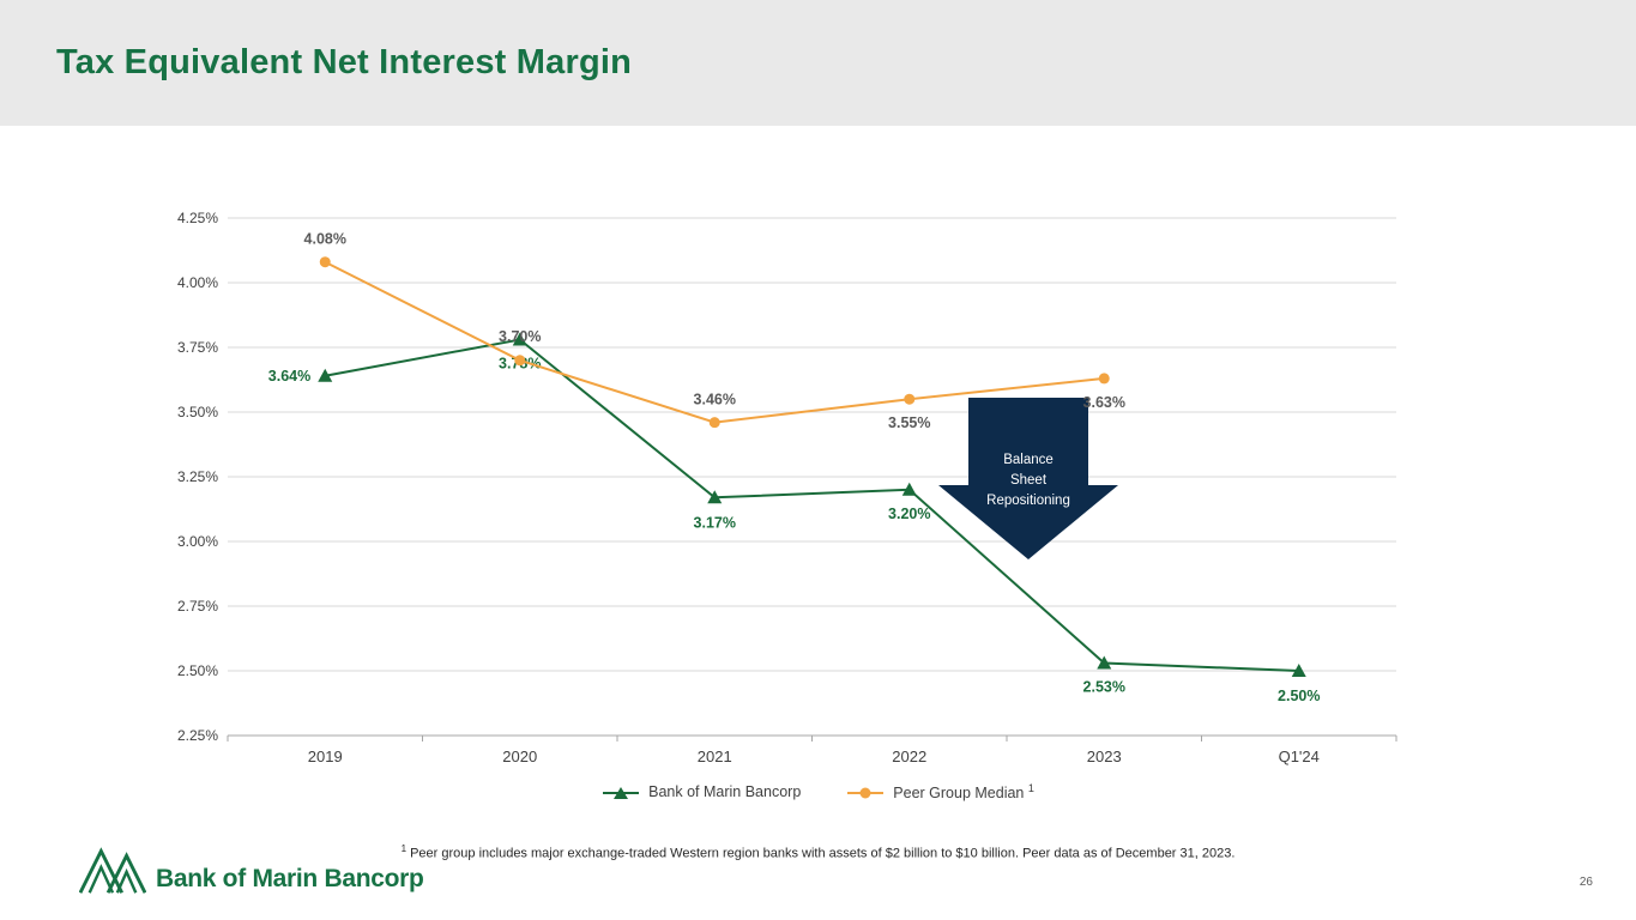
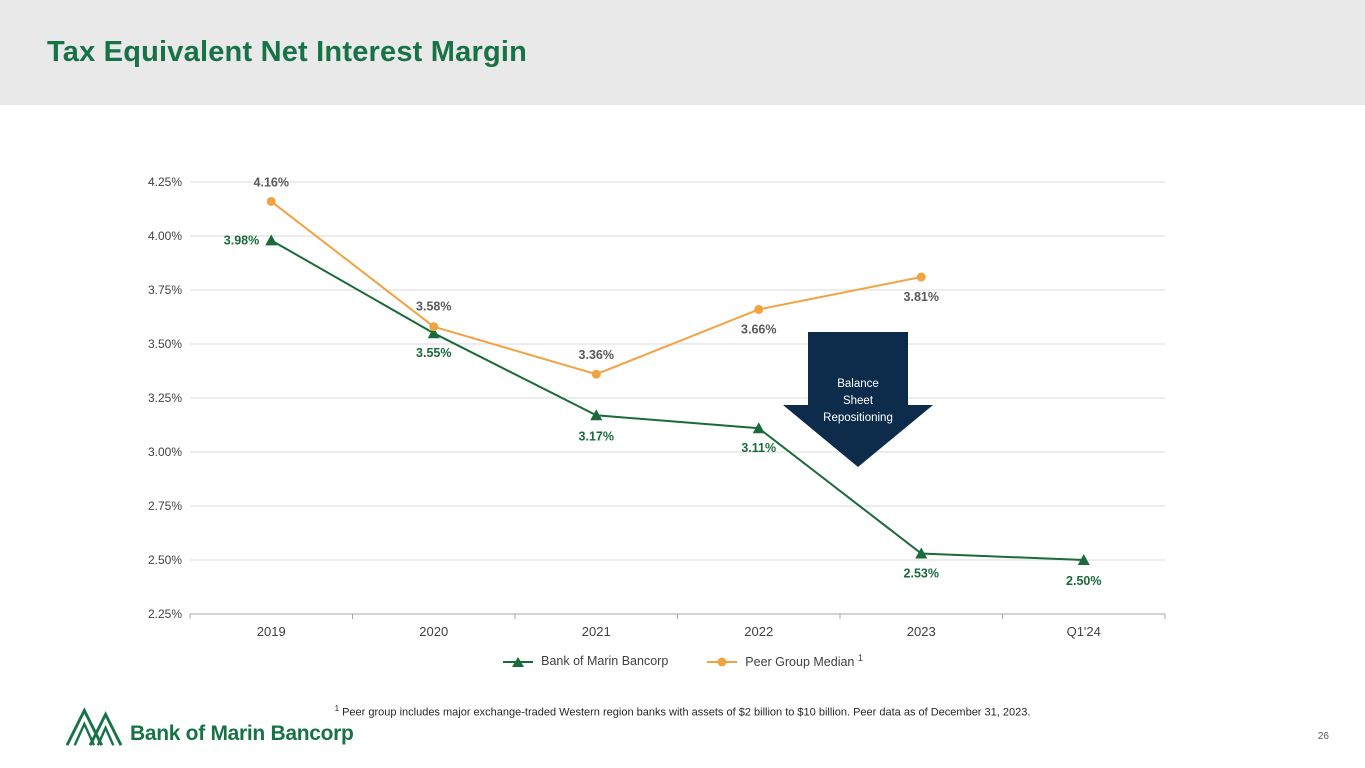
Bank of Marin Bancorp/2019: 3.64% -> 3.98%
Peer Group Median/2019: 4.08% -> 4.16%
Bank of Marin Bancorp/2020: 3.78% -> 3.55%
Peer Group Median/2020: 3.70% -> 3.58%
Peer Group Median/2021: 3.46% -> 3.36%
Bank of Marin Bancorp/2022: 3.20% -> 3.11%
Peer Group Median/2022: 3.55% -> 3.66%
Peer Group Median/2023: 3.63% -> 3.81%
